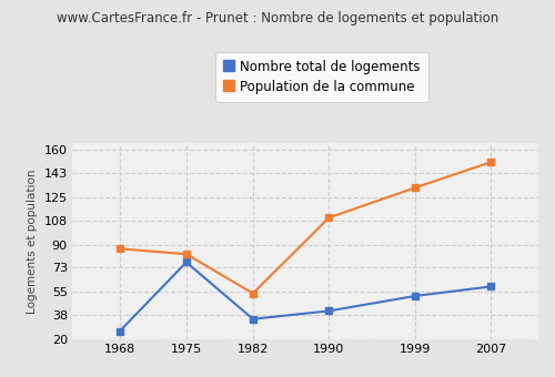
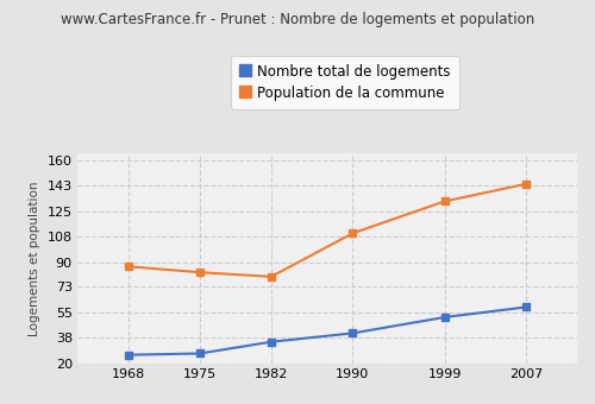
Nombre total de logements/1975: 77 -> 27
Population de la commune/1982: 54 -> 80
Population de la commune/2007: 151 -> 144
